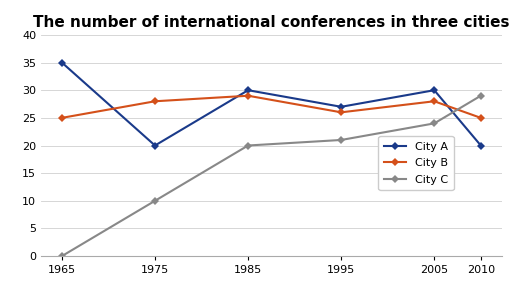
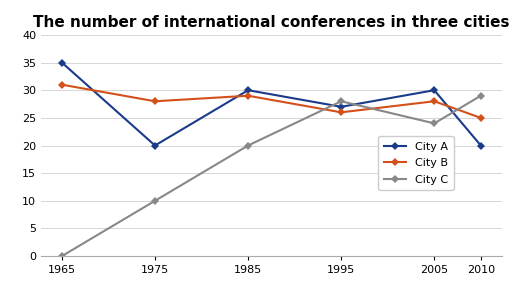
City B/1965: 25 -> 31
City C/1995: 21 -> 28
